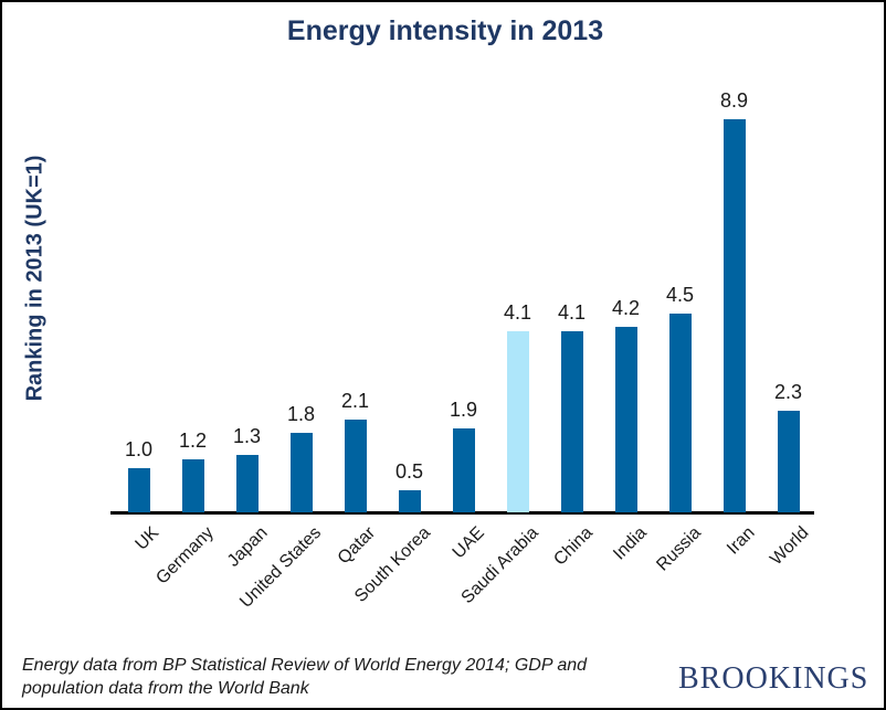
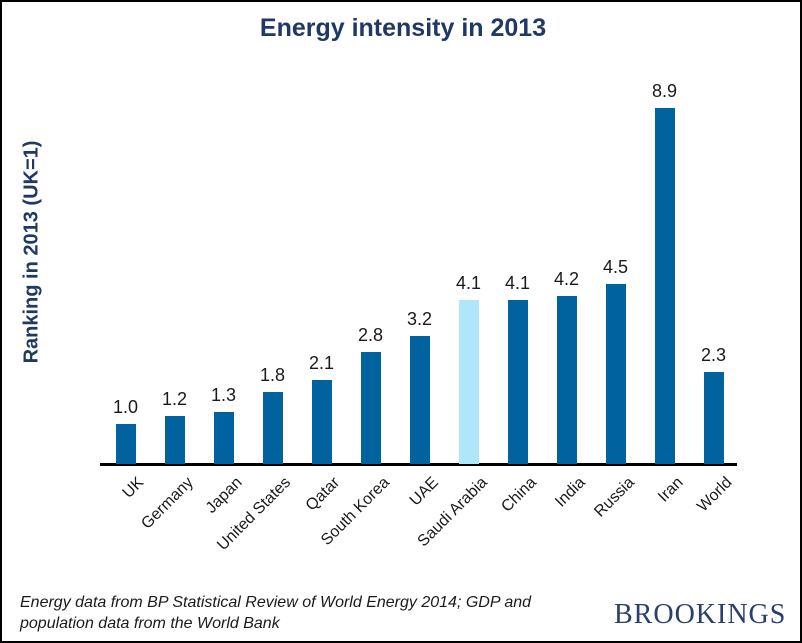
South Korea: 0.5 -> 2.8
UAE: 1.9 -> 3.2
